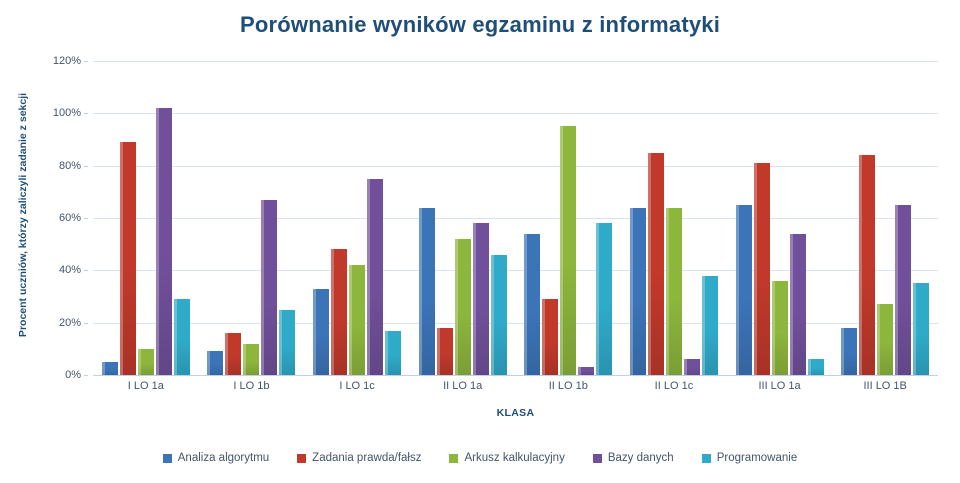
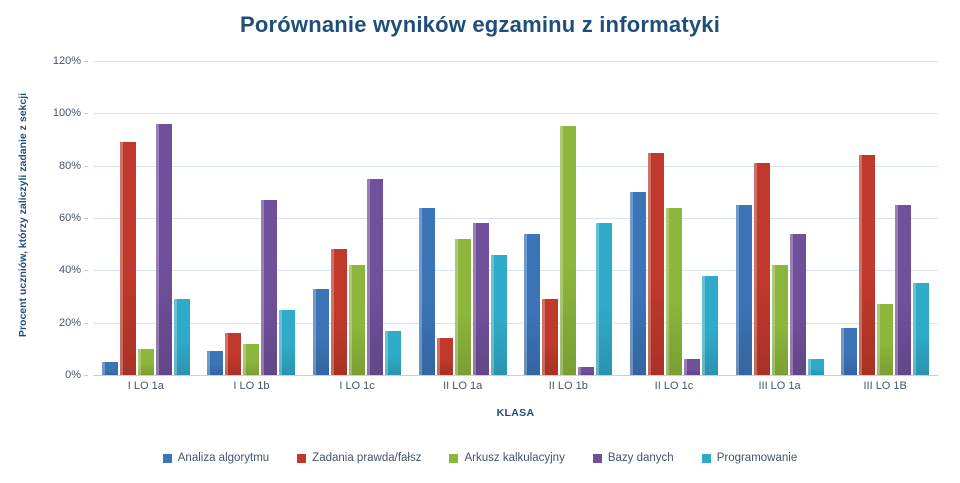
Bazy danych/I LO 1a: 102% -> 96%
Zadania prawda/fałsz/II LO 1a: 18% -> 14%
Analiza algorytmu/II LO 1c: 64% -> 70%
Arkusz kalkulacyjny/III LO 1a: 36% -> 42%
